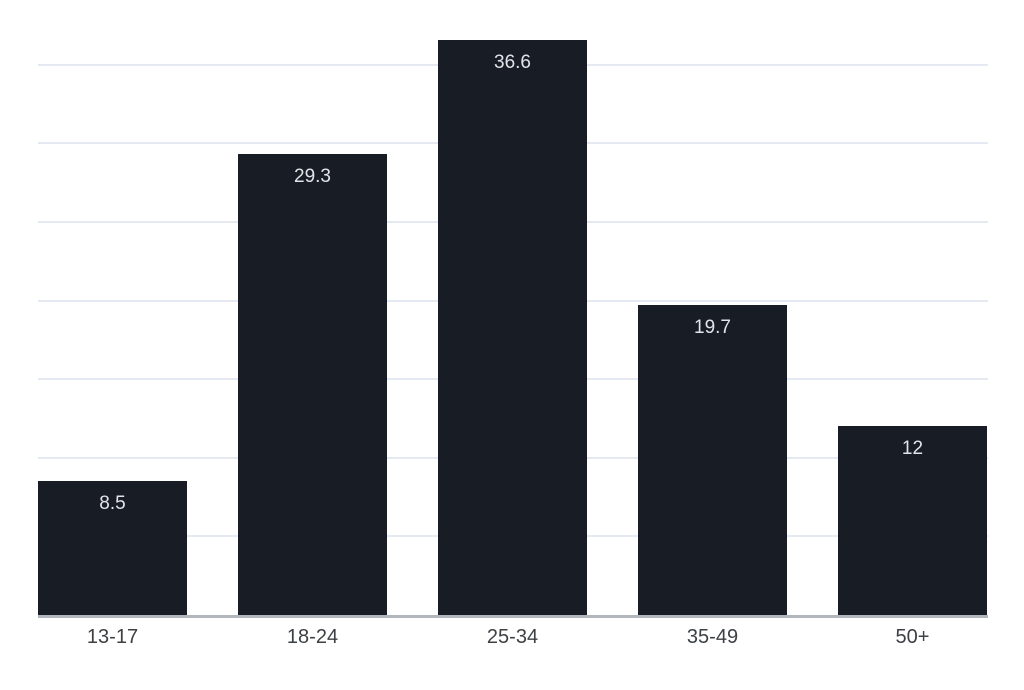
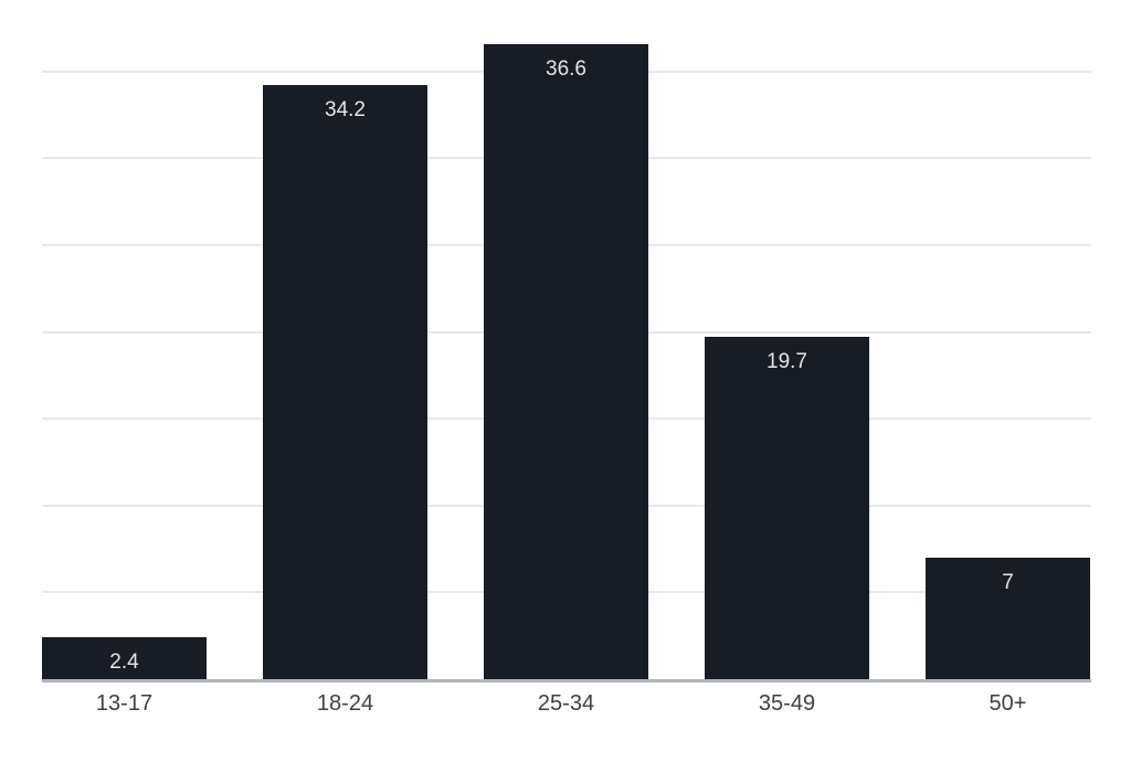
13-17: 8.5 -> 2.4
18-24: 29.3 -> 34.2
50+: 12 -> 7
